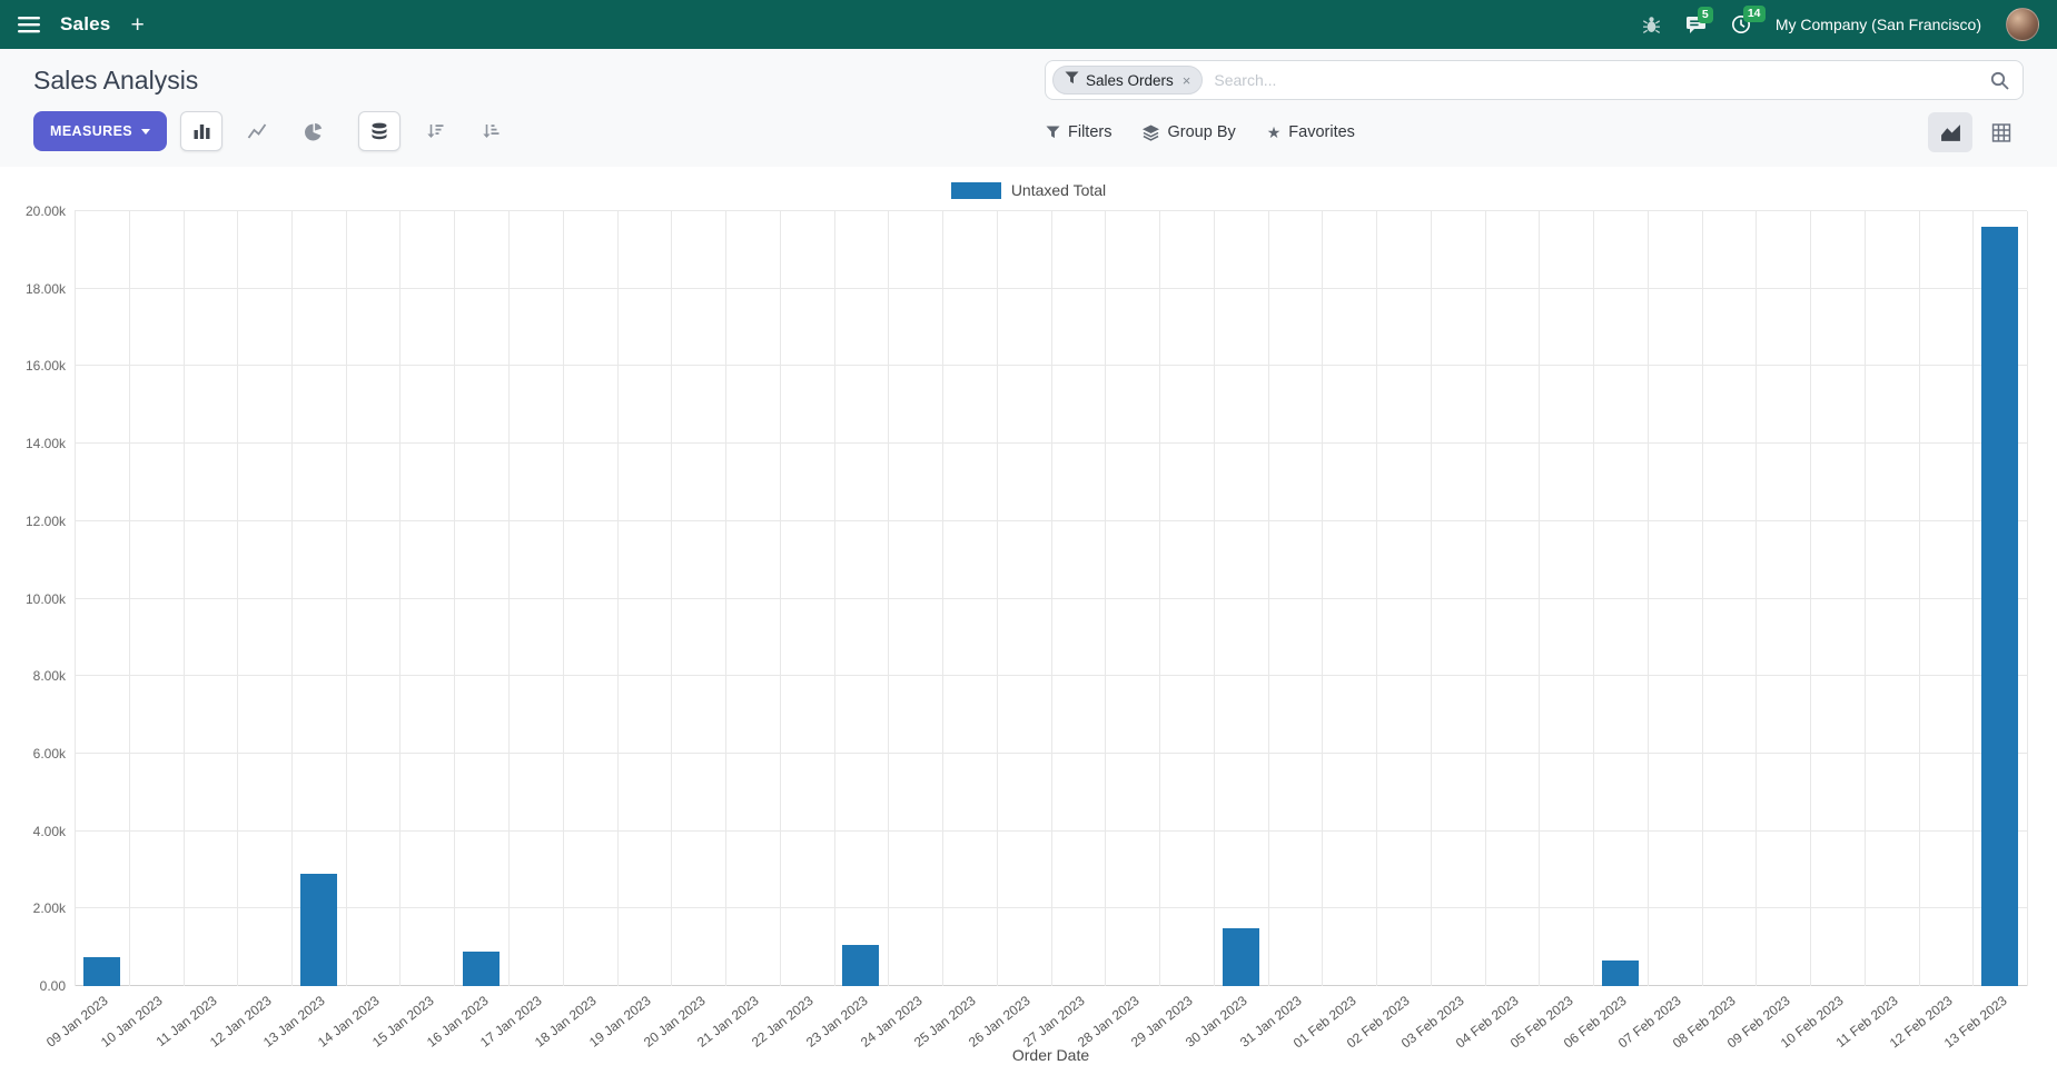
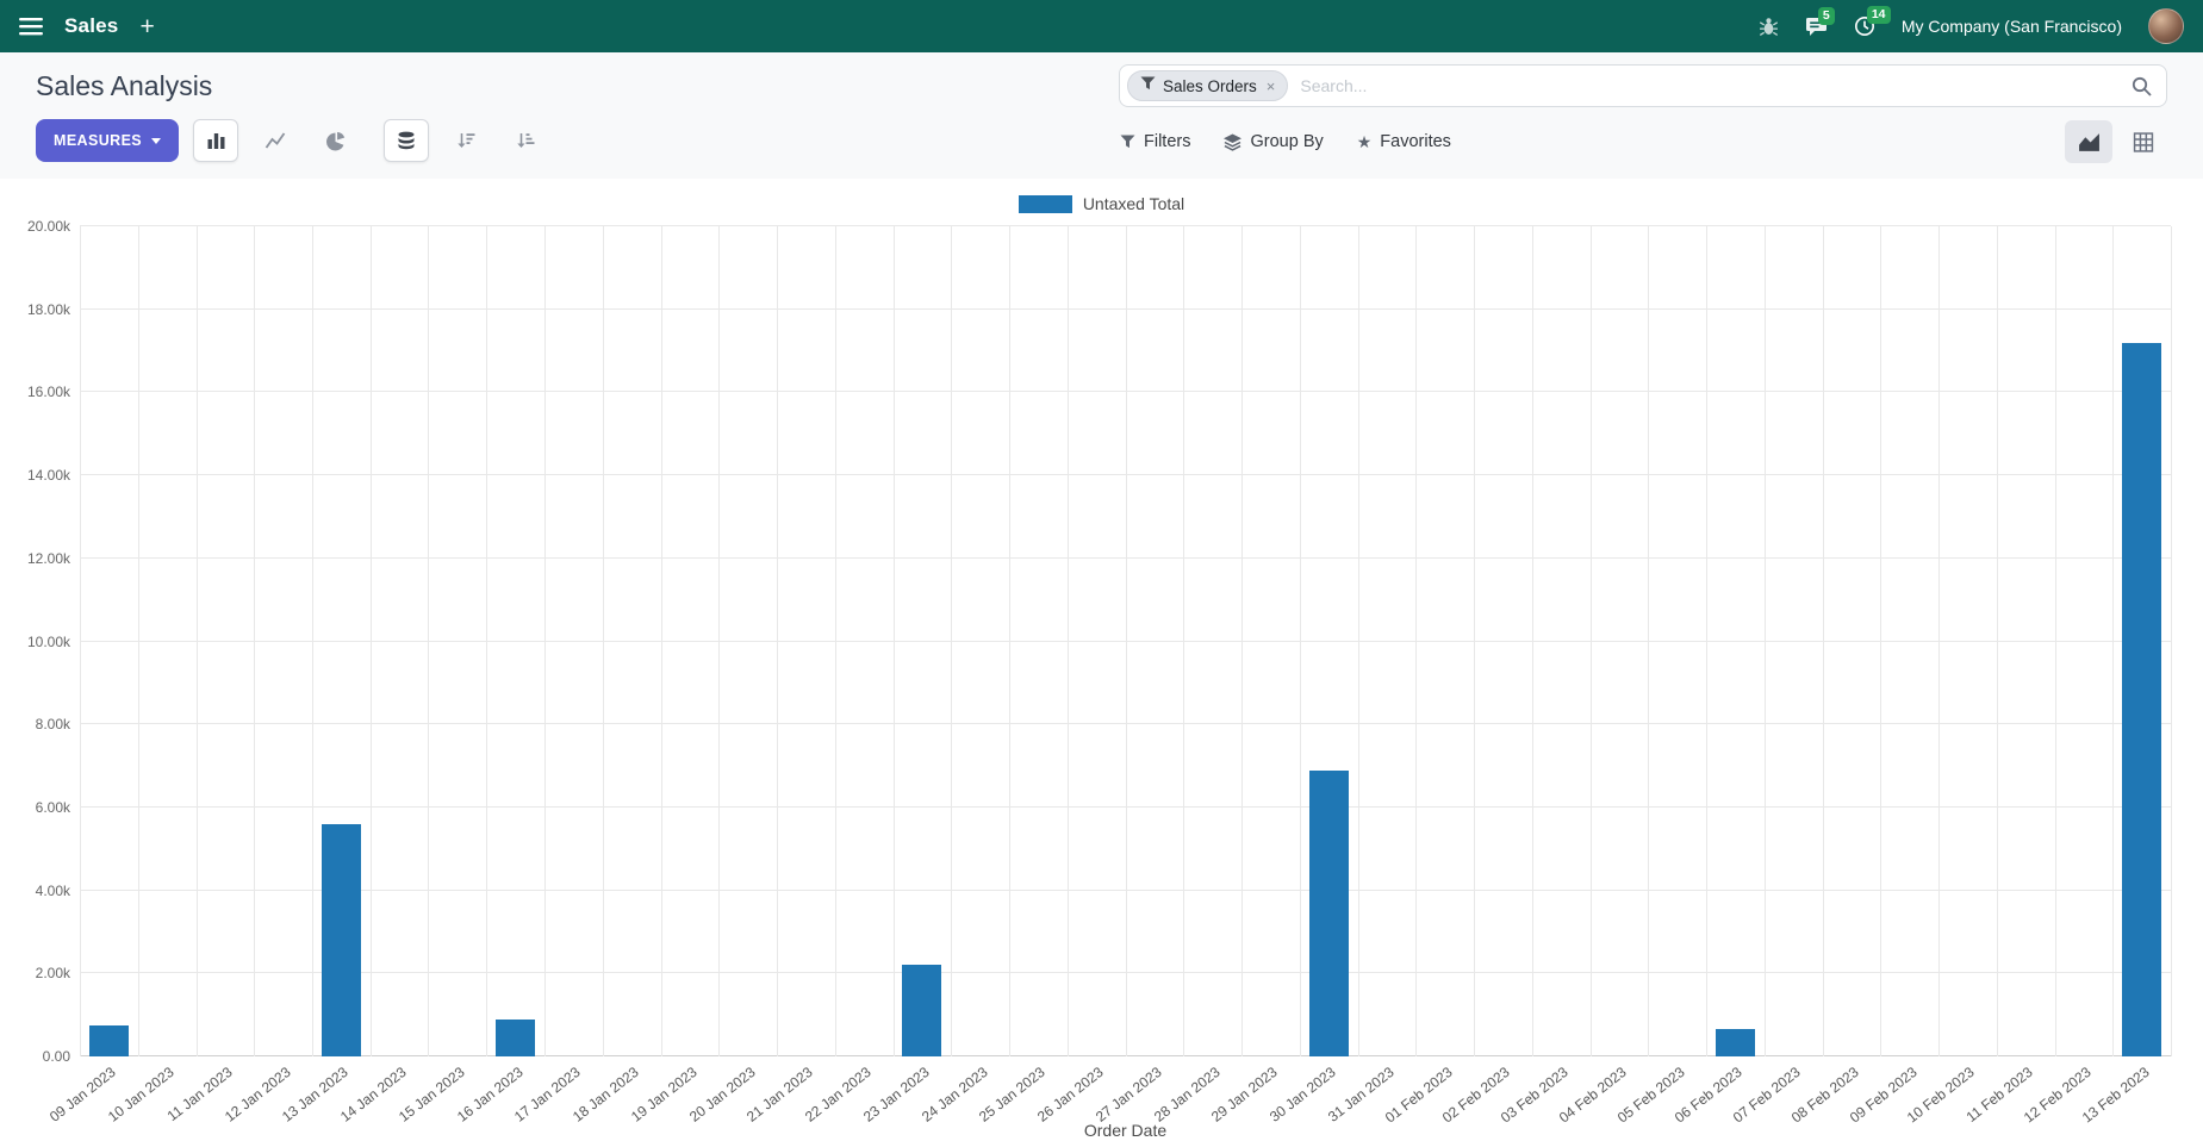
13 Jan 2023: 2.9k -> 5.6k
23 Jan 2023: 1.0k -> 2.2k
30 Jan 2023: 1.5k -> 6.9k
13 Feb 2023: 19.6k -> 17.2k
